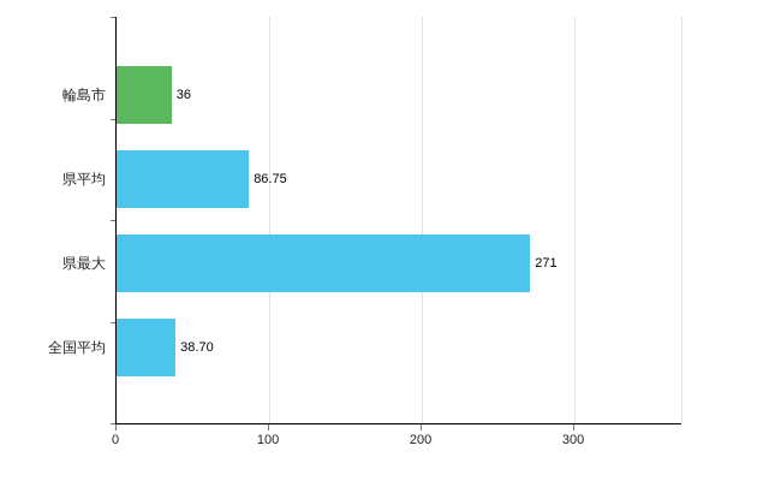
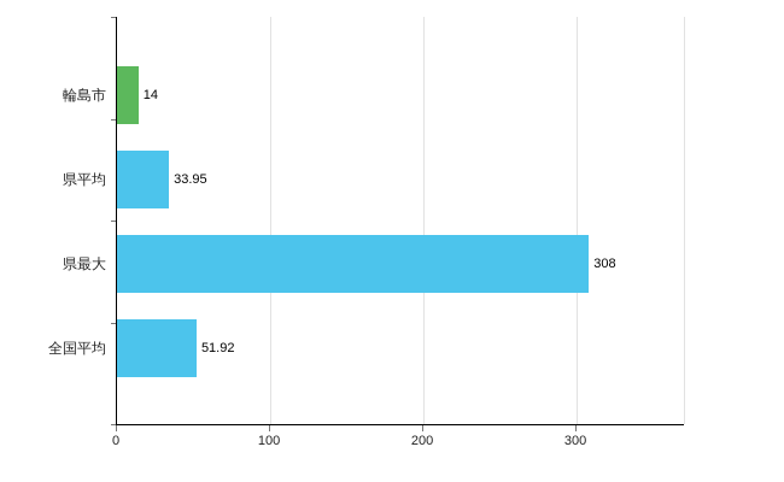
輪島市: 36 -> 14
県平均: 86.75 -> 33.95
県最大: 271 -> 308
全国平均: 38.70 -> 51.92
